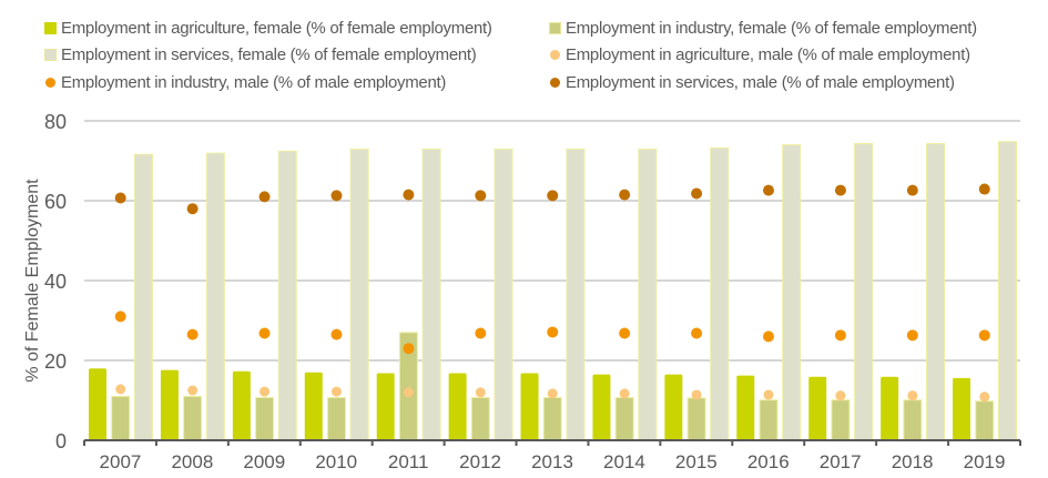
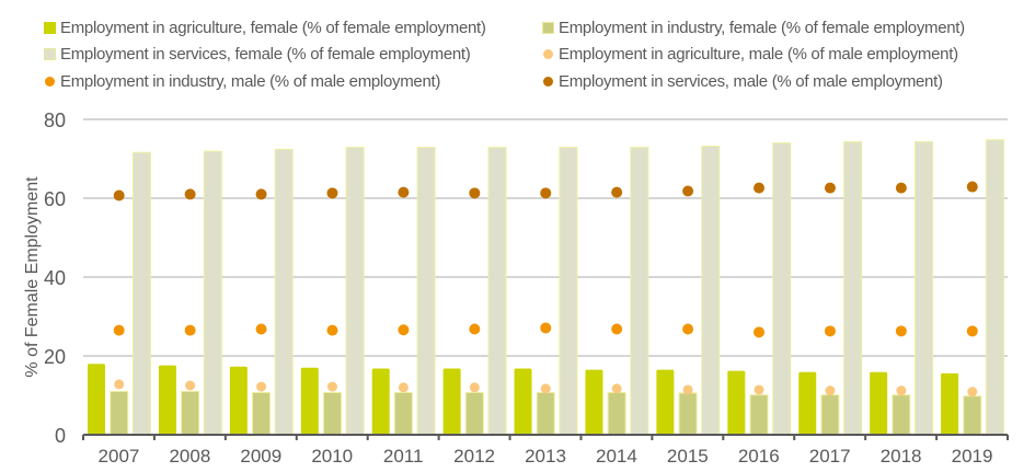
Employment in industry, male (% of male employment)/2007: 31 -> 26
Employment in services, male (% of male employment)/2008: 58 -> 61
Employment in industry, female (% of female employment)/2011: 27 -> 11
Employment in industry, male (% of male employment)/2011: 23 -> 27
